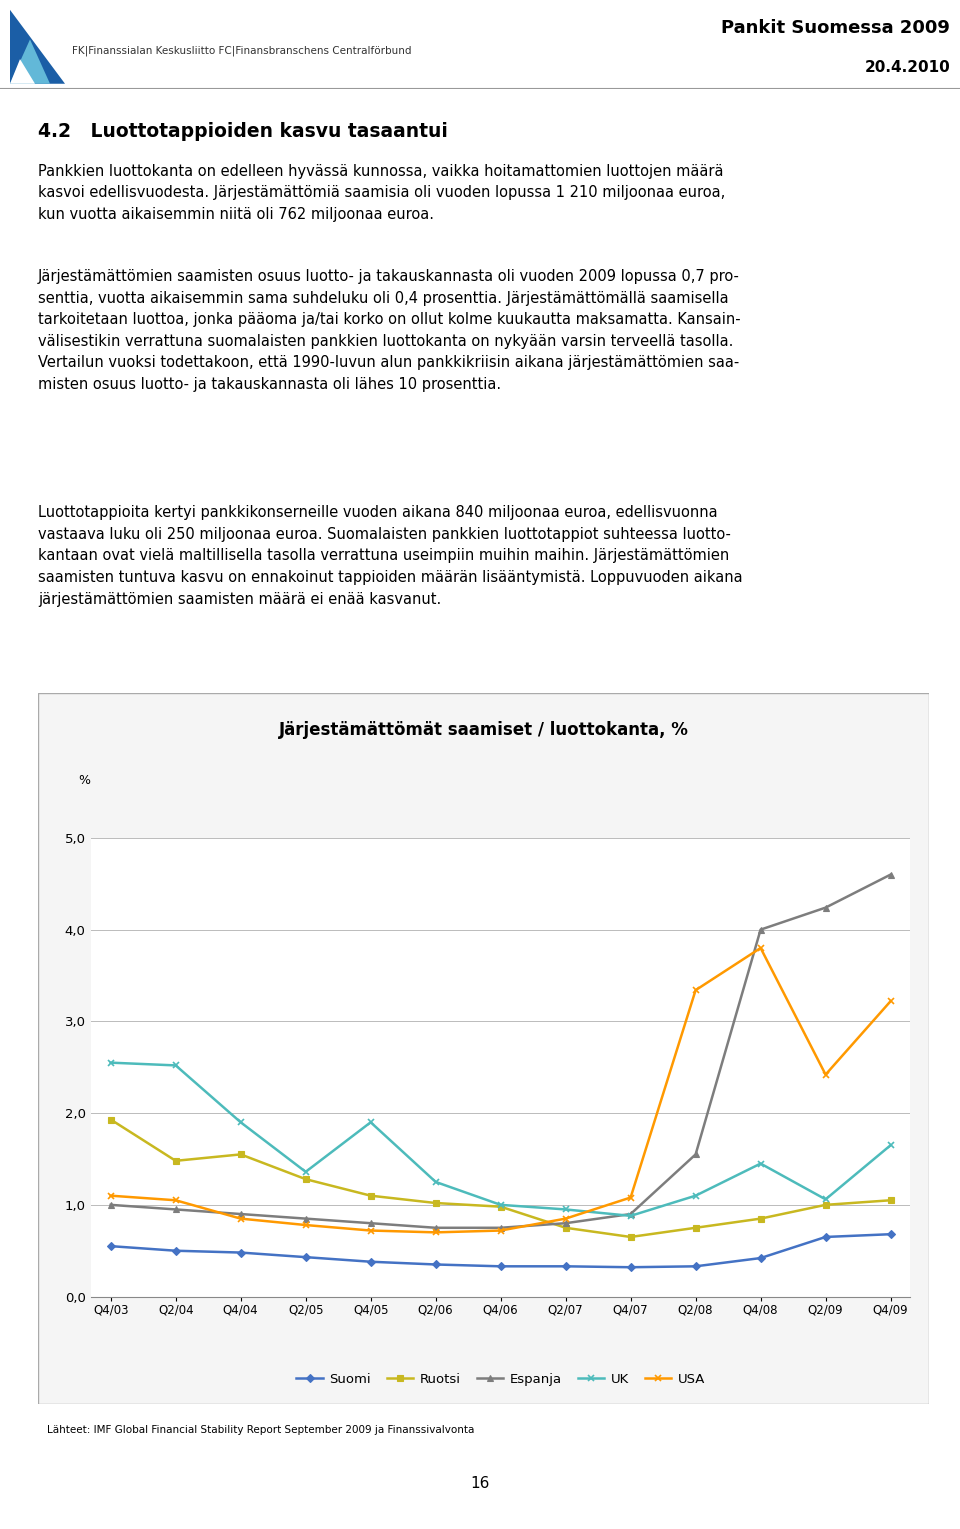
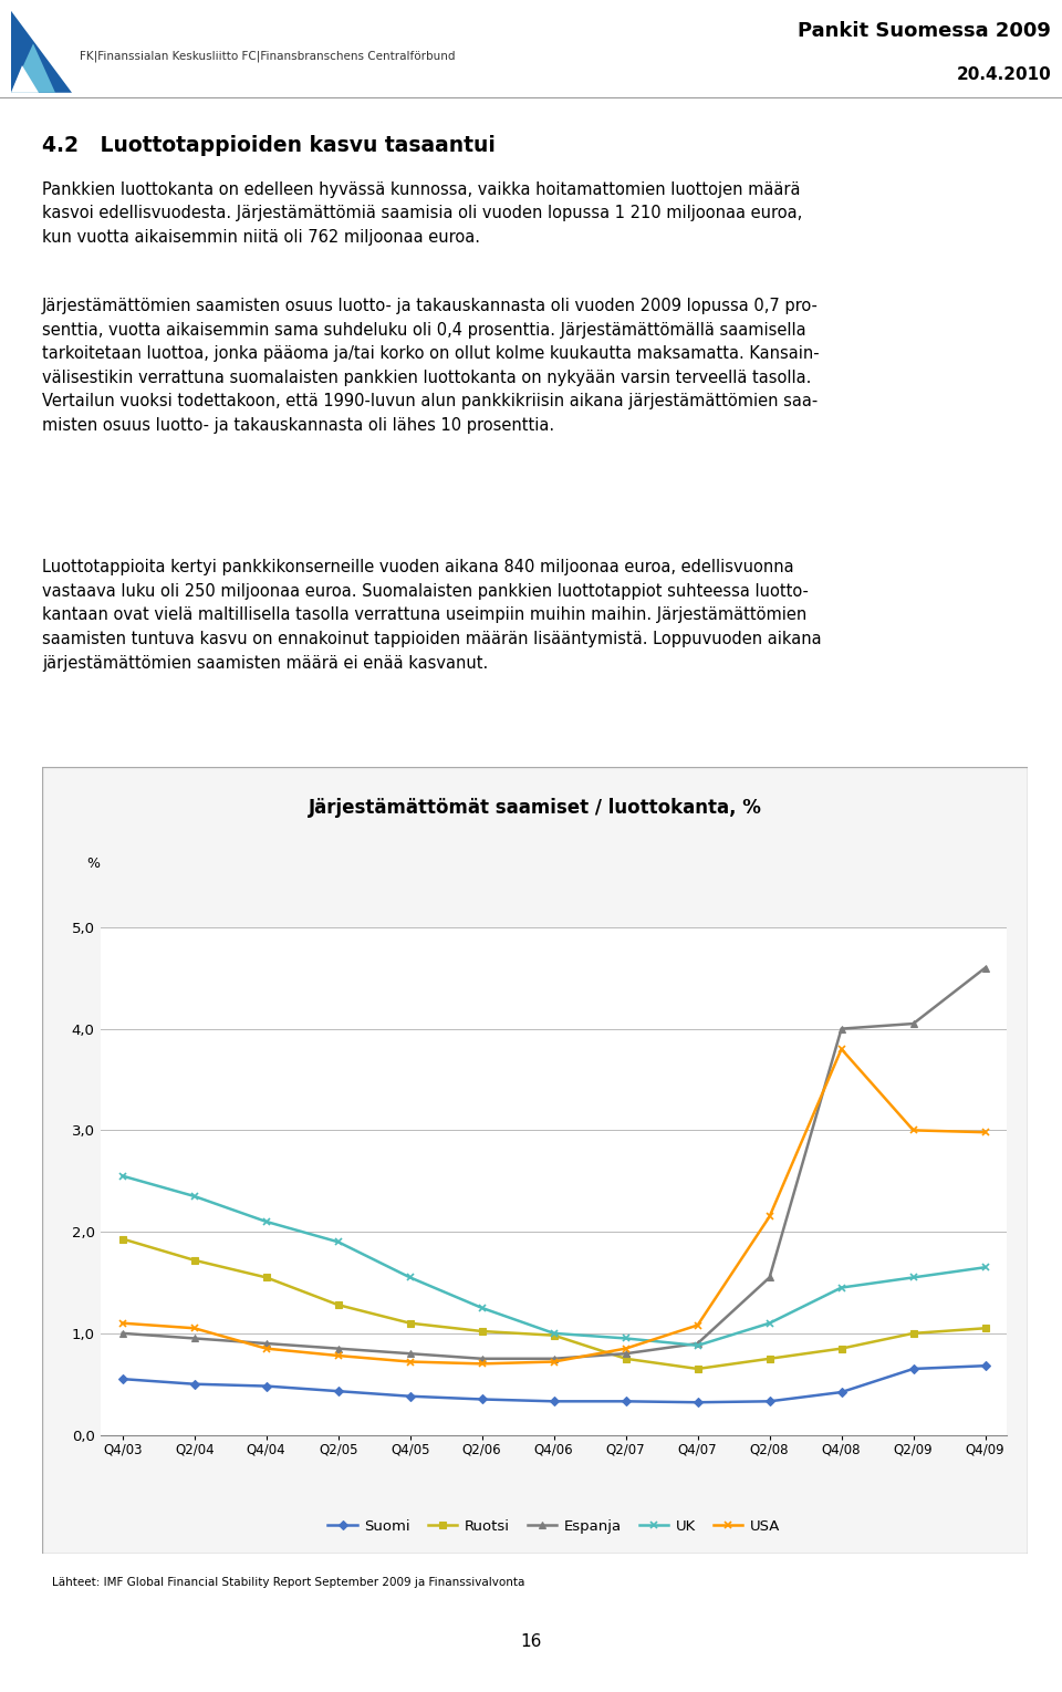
Ruotsi/Q2/04: 1,48 -> 1,72
UK/Q2/04: 2,52 -> 2,35
UK/Q4/04: 1,90 -> 2,10
UK/Q2/05: 1,36 -> 1,90
UK/Q4/05: 1,90 -> 1,55
USA/Q2/08: 3,34 -> 2,15
Espanja/Q2/09: 4,24 -> 4,05
UK/Q2/09: 1,06 -> 1,55
USA/Q2/09: 2,42 -> 3,00
USA/Q4/09: 3,22 -> 2,98
